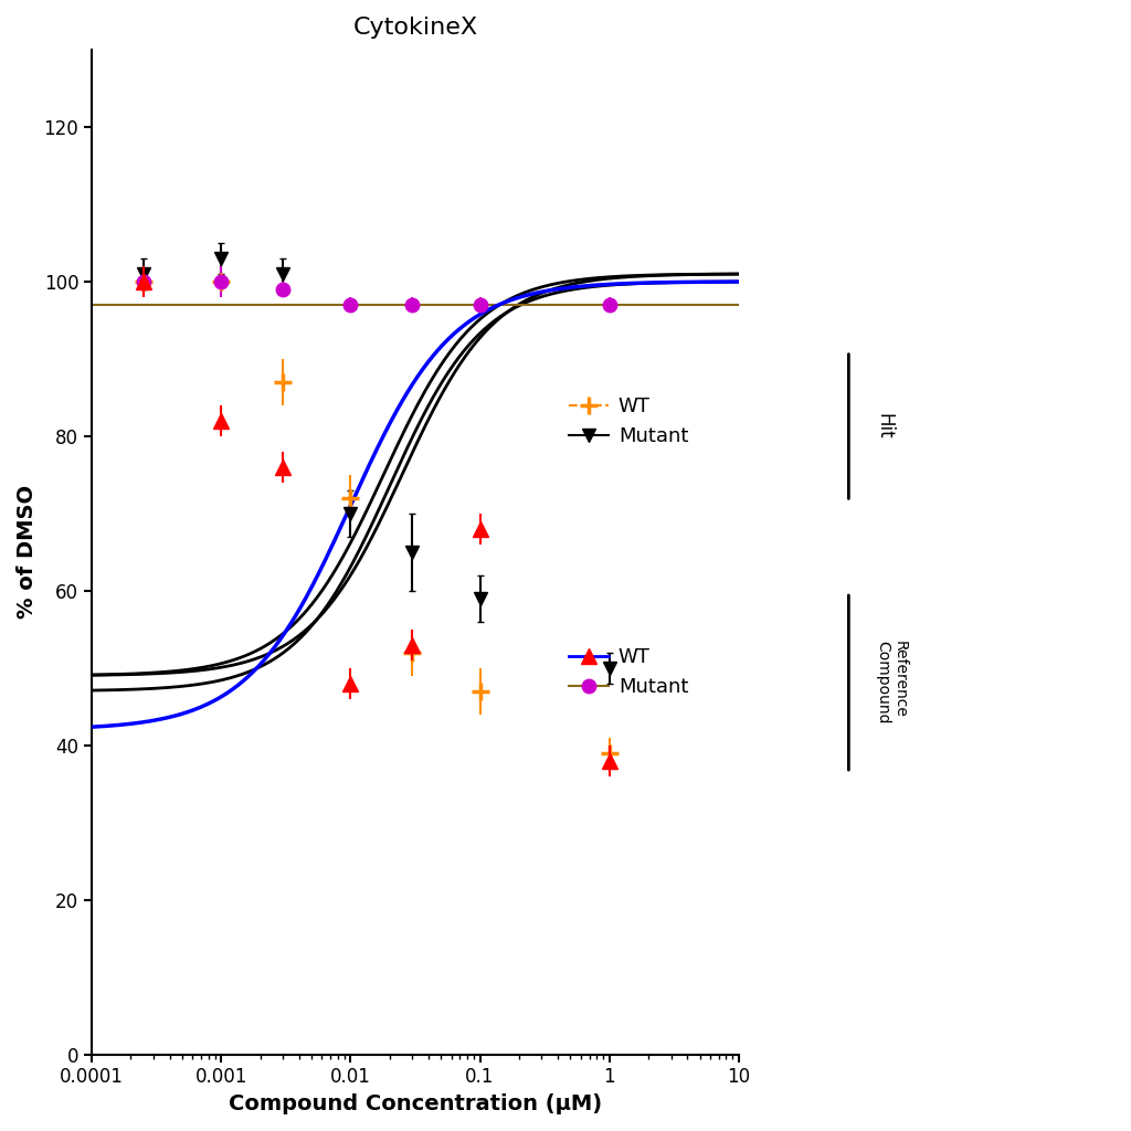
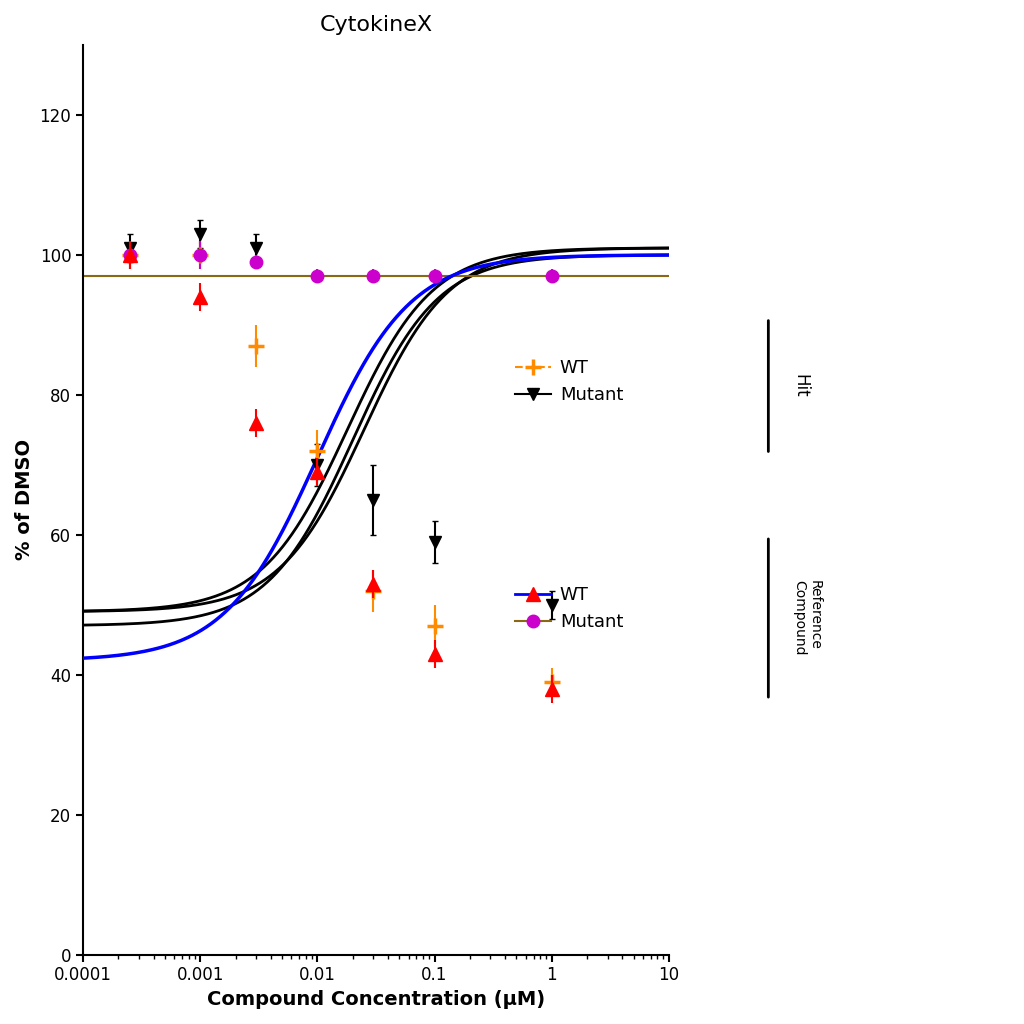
WT/0.001: 82 -> 94
WT/0.01: 48 -> 69
WT/0.1: 68 -> 43
